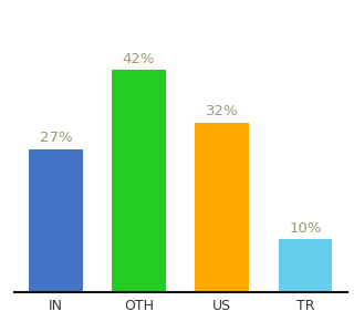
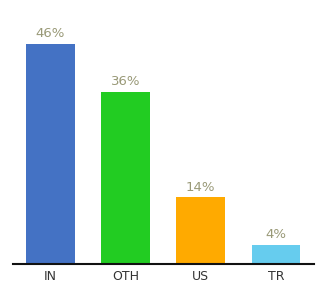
IN: 27% -> 46%
OTH: 42% -> 36%
US: 32% -> 14%
TR: 10% -> 4%
